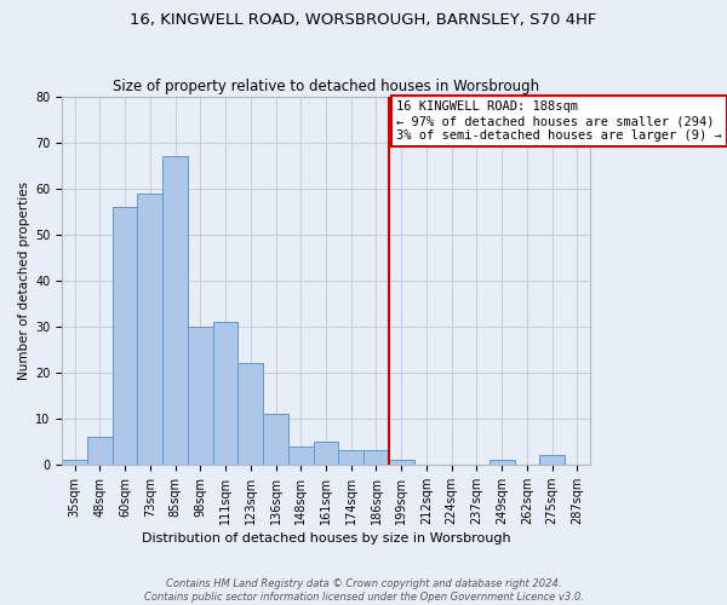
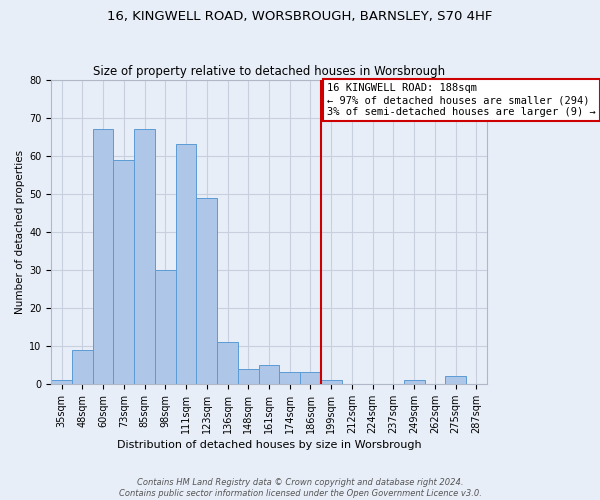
48sqm: 6 -> 9
60sqm: 56 -> 67
111sqm: 31 -> 63
123sqm: 22 -> 49
